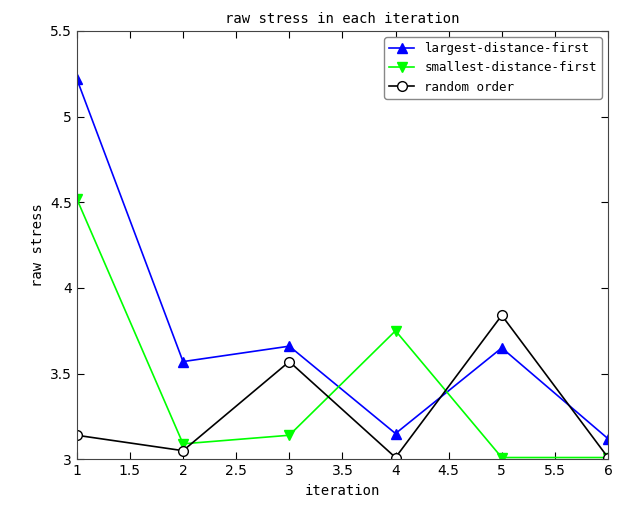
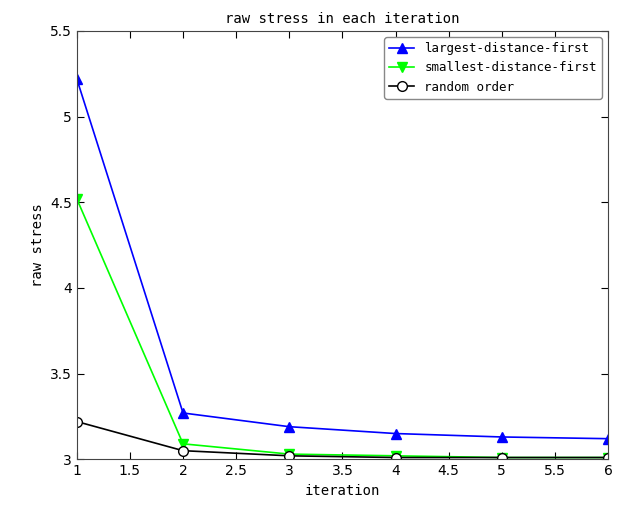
random order/1: 3.14 -> 3.22
largest-distance-first/2: 3.57 -> 3.27
largest-distance-first/3: 3.66 -> 3.19
smallest-distance-first/3: 3.14 -> 3.03
random order/3: 3.57 -> 3.02
smallest-distance-first/4: 3.75 -> 3.02
largest-distance-first/5: 3.65 -> 3.13
random order/5: 3.84 -> 3.01
